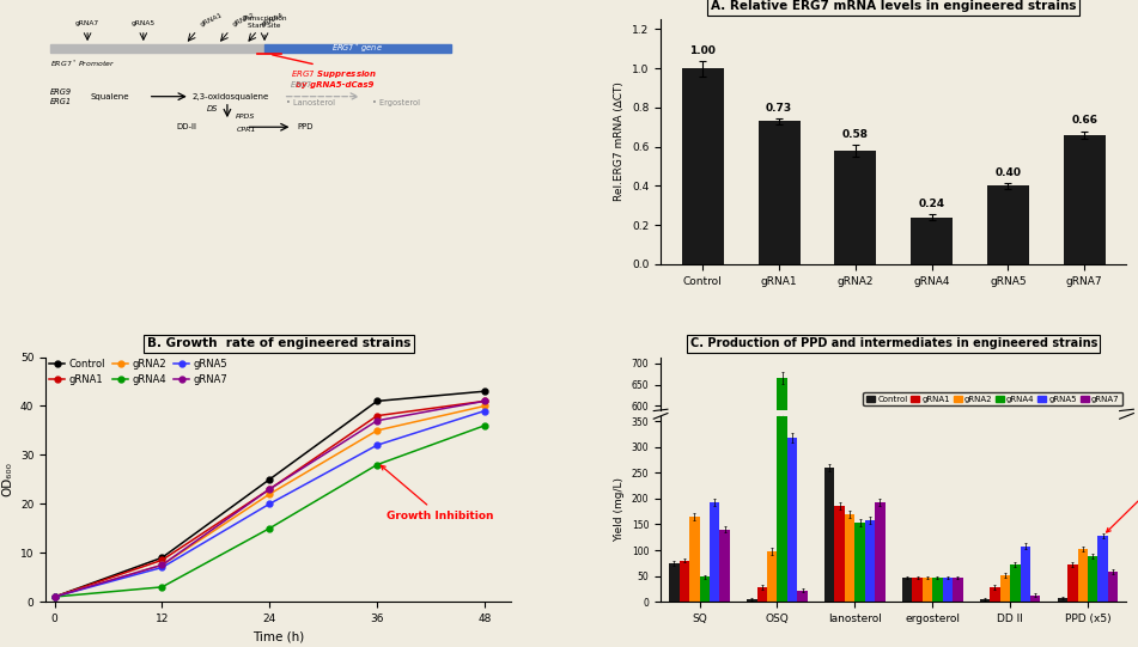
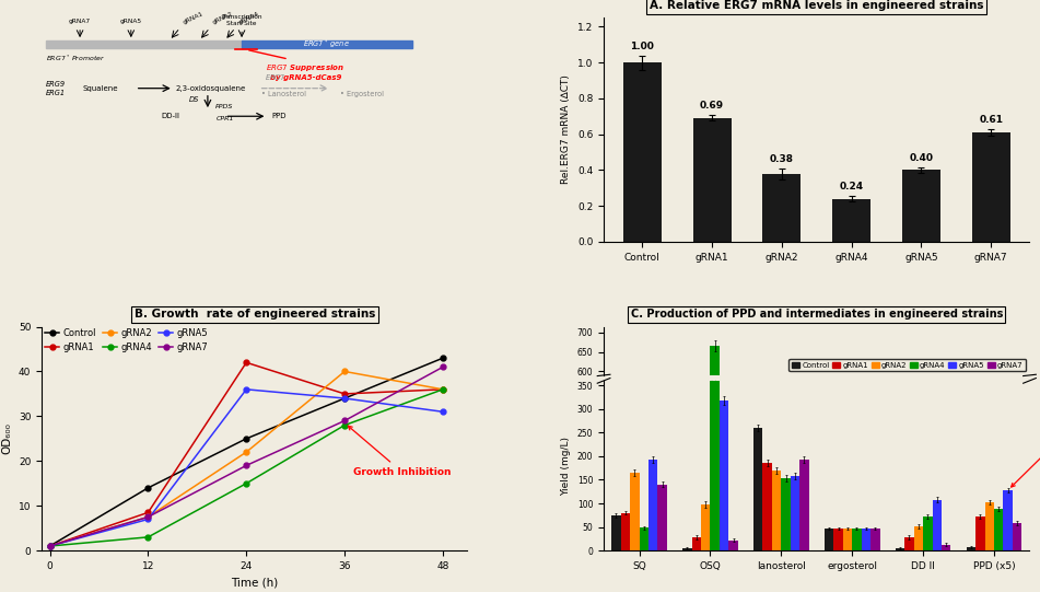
A. Relative ERG7 mRNA levels in engineered strains/gRNA1: 0.73 -> 0.69
A. Relative ERG7 mRNA levels in engineered strains/gRNA2: 0.58 -> 0.38
A. Relative ERG7 mRNA levels in engineered strains/gRNA7: 0.66 -> 0.61
B. Growth rate of engineered strains/Control/12: 9 -> 14
B. Growth rate of engineered strains/gRNA1/24: 23.0 -> 42.0
B. Growth rate of engineered strains/gRNA5/24: 20 -> 36
B. Growth rate of engineered strains/gRNA7/24: 23.0 -> 19.0
B. Growth rate of engineered strains/Control/36: 41 -> 34
B. Growth rate of engineered strains/gRNA1/36: 38.0 -> 35.0
B. Growth rate of engineered strains/gRNA2/36: 35.0 -> 40.0
B. Growth rate of engineered strains/gRNA5/36: 32 -> 34
B. Growth rate of engineered strains/gRNA7/36: 37.0 -> 29.0
B. Growth rate of engineered strains/gRNA1/48: 41.0 -> 36.0
B. Growth rate of engineered strains/gRNA2/48: 40.0 -> 36.0
B. Growth rate of engineered strains/gRNA5/48: 39 -> 31
